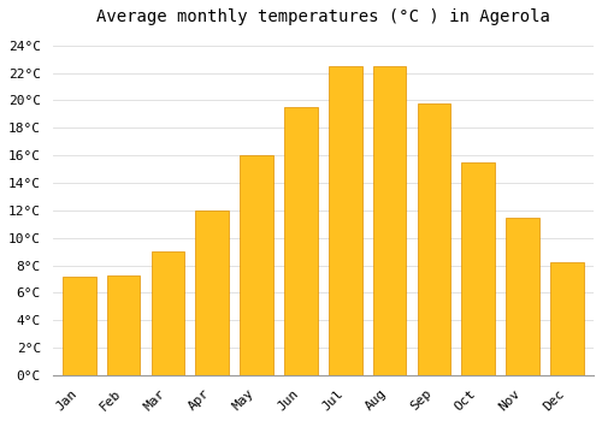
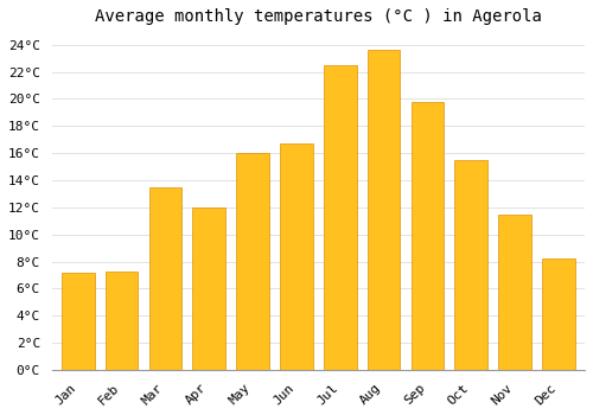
Mar: 9.0°C -> 13.5°C
Jun: 19.5°C -> 16.7°C
Aug: 22.5°C -> 23.6°C
